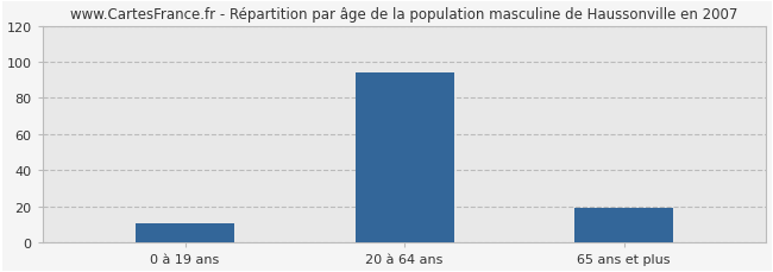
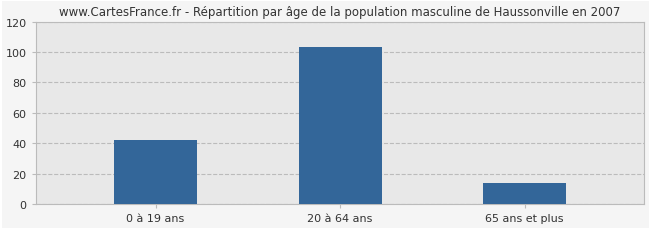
0 à 19 ans: 11 -> 42
20 à 64 ans: 94 -> 103
65 ans et plus: 19 -> 14
